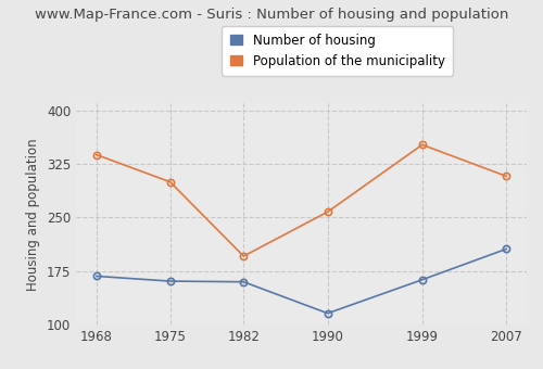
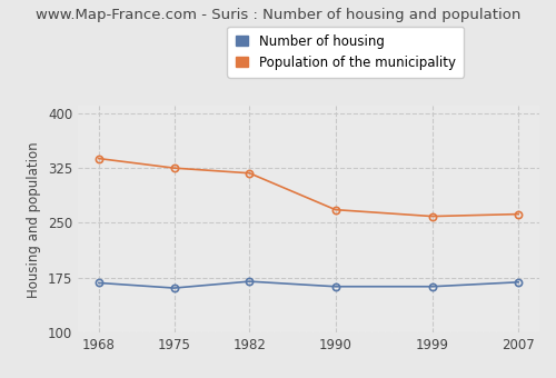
Population of the municipality/1975: 300 -> 325
Number of housing/1982: 160 -> 170
Population of the municipality/1982: 196 -> 318
Number of housing/1990: 116 -> 163
Population of the municipality/1990: 258 -> 268
Population of the municipality/1999: 352 -> 259
Number of housing/2007: 206 -> 169
Population of the municipality/2007: 308 -> 262
